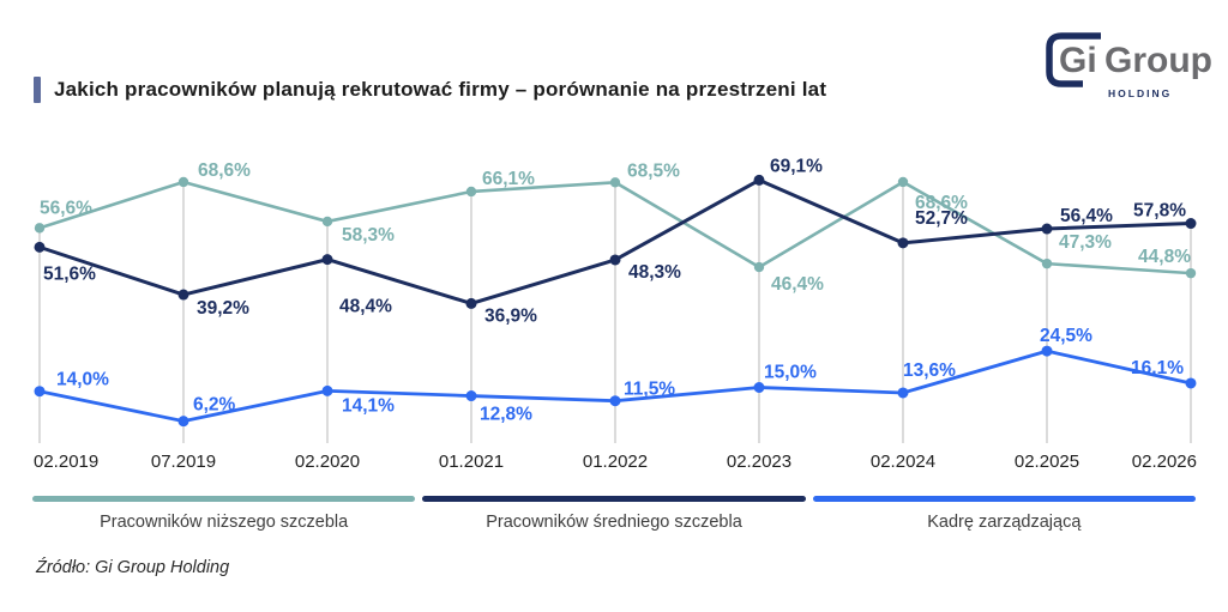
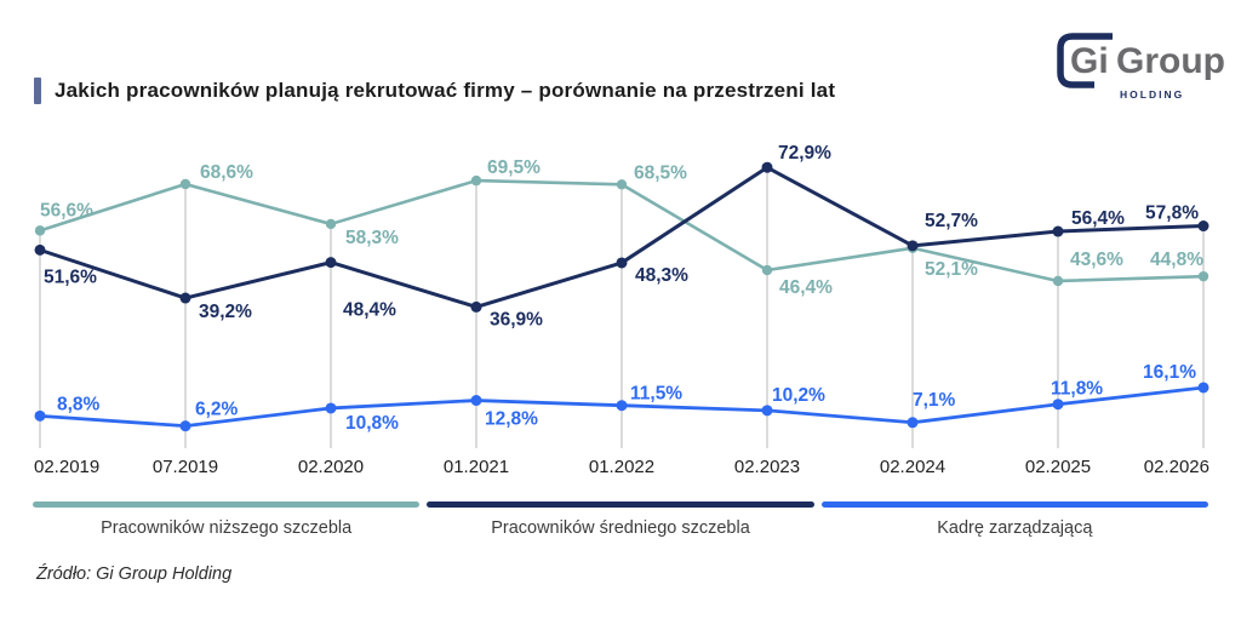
Kadrę zarządzającą/02.2019: 14,0% -> 8,8%
Kadrę zarządzającą/02.2020: 14,1% -> 10,8%
Pracowników niższego szczebla/01.2021: 66,1% -> 69,5%
Pracowników średniego szczebla/02.2023: 69,1% -> 72,9%
Kadrę zarządzającą/02.2023: 15,0% -> 10,2%
Pracowników niższego szczebla/02.2024: 68,6% -> 52,1%
Kadrę zarządzającą/02.2024: 13,6% -> 7,1%
Pracowników niższego szczebla/02.2025: 47,3% -> 43,6%
Kadrę zarządzającą/02.2025: 24,5% -> 11,8%
